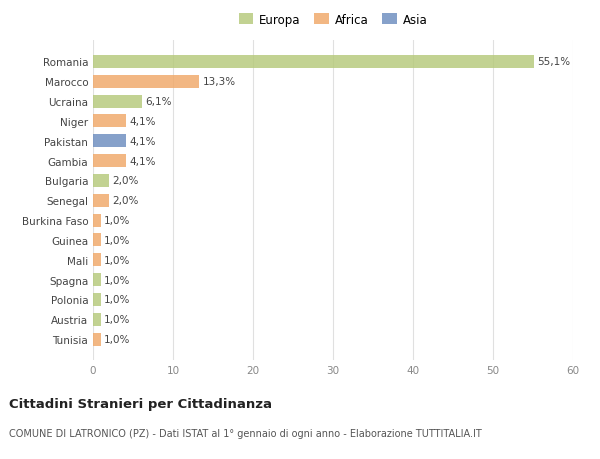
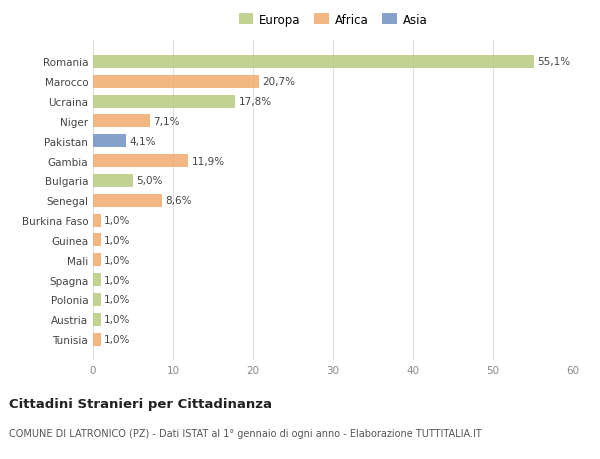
Marocco: 13,3% -> 20,7%
Ucraina: 6,1% -> 17,8%
Niger: 4,1% -> 7,1%
Gambia: 4,1% -> 11,9%
Bulgaria: 2,0% -> 5,0%
Senegal: 2,0% -> 8,6%
